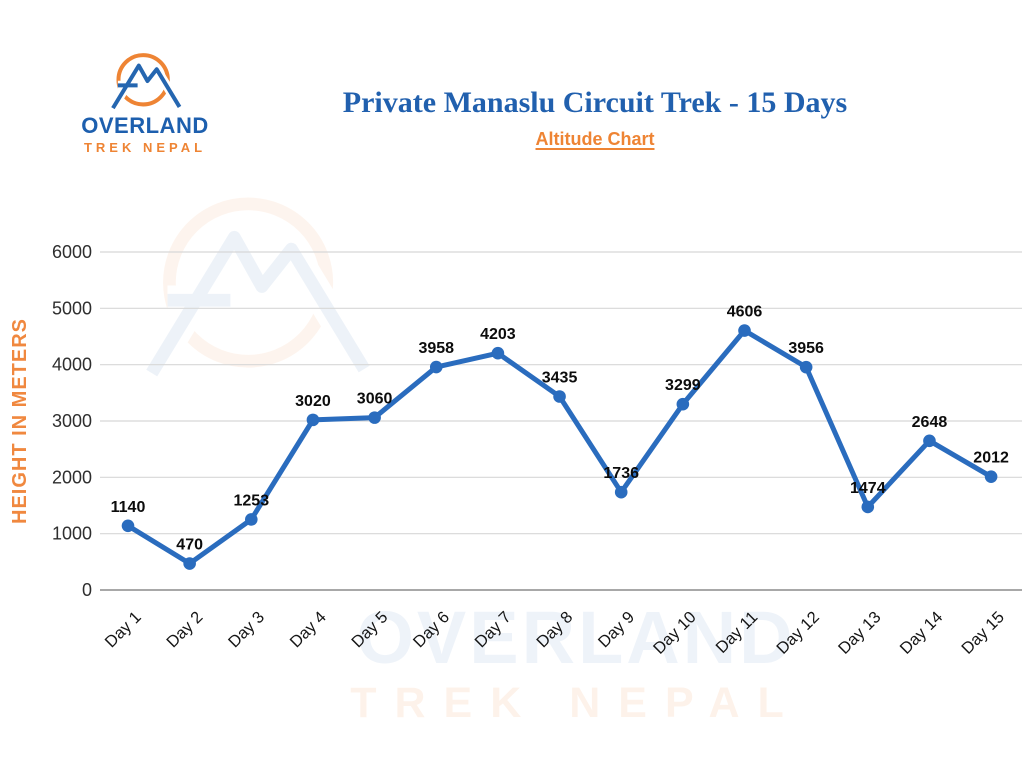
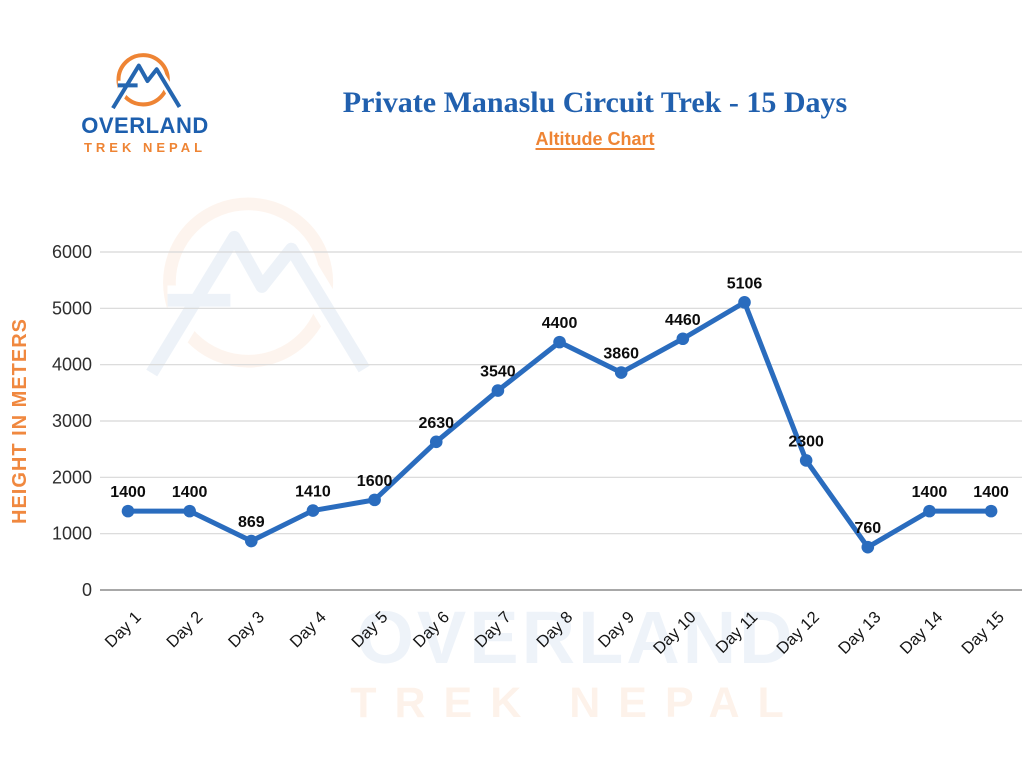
Day 1: 1140 -> 1400
Day 2: 470 -> 1400
Day 3: 1253 -> 869
Day 4: 3020 -> 1410
Day 5: 3060 -> 1600
Day 6: 3958 -> 2630
Day 7: 4203 -> 3540
Day 8: 3435 -> 4400
Day 9: 1736 -> 3860
Day 10: 3299 -> 4460
Day 11: 4606 -> 5106
Day 12: 3956 -> 2300
Day 13: 1474 -> 760
Day 14: 2648 -> 1400
Day 15: 2012 -> 1400
